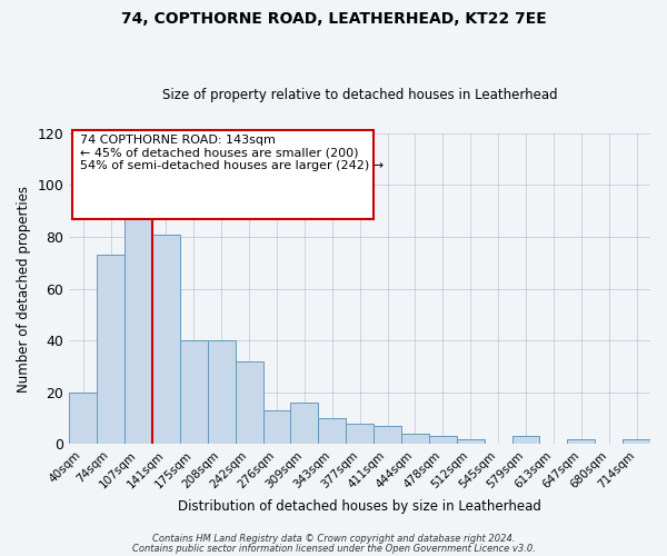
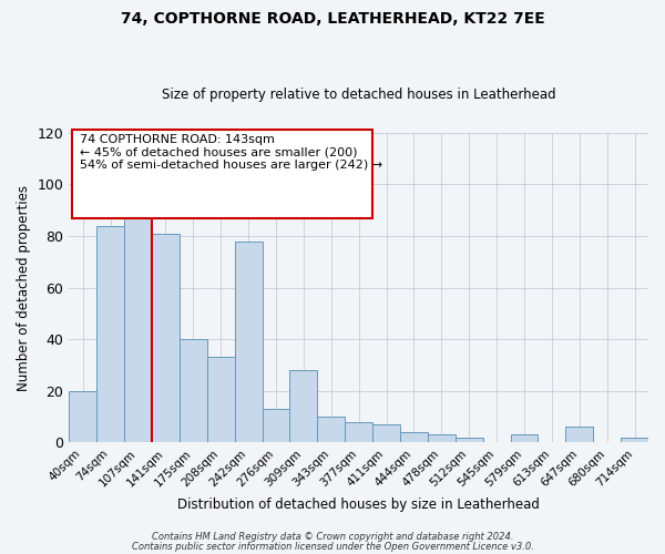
74sqm: 73 -> 84
208sqm: 40 -> 33
242sqm: 32 -> 78
309sqm: 16 -> 28
647sqm: 2 -> 6
